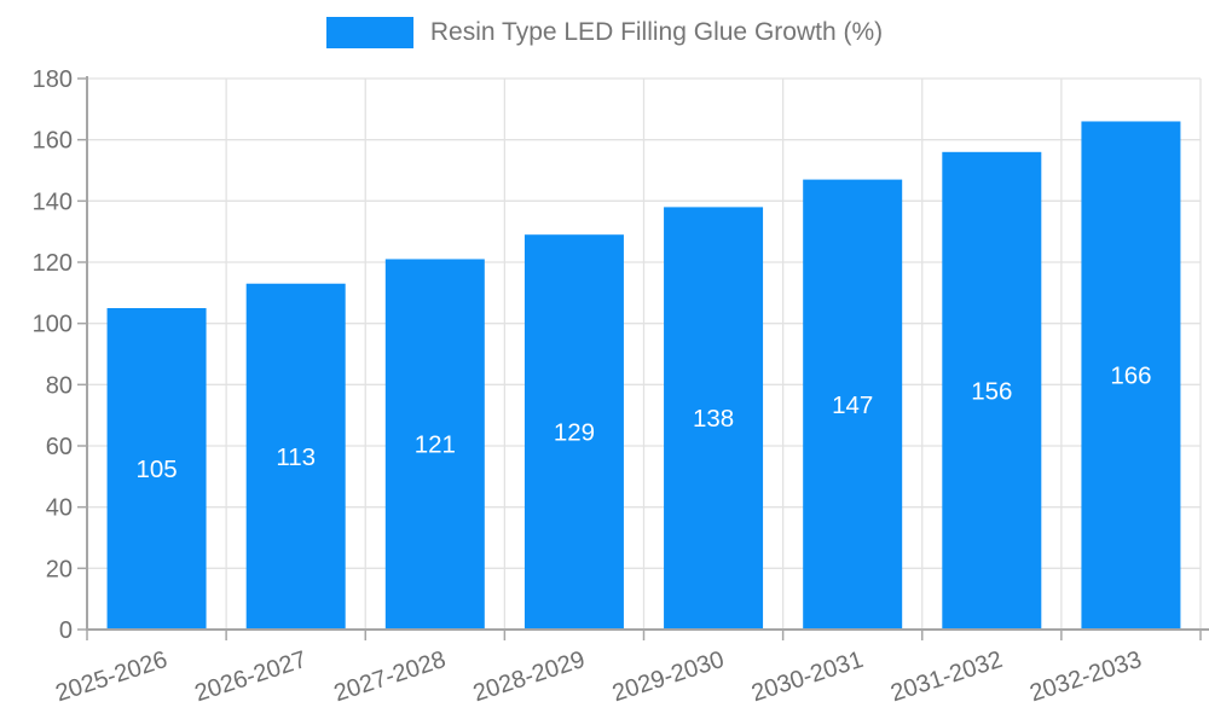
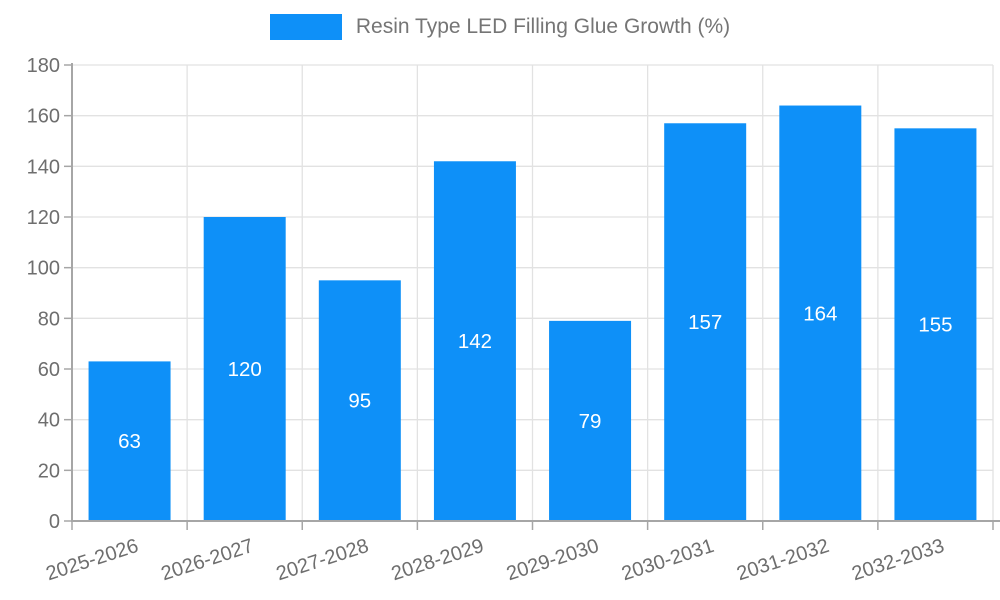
2025-2026: 105 -> 63
2026-2027: 113 -> 120
2027-2028: 121 -> 95
2028-2029: 129 -> 142
2029-2030: 138 -> 79
2030-2031: 147 -> 157
2031-2032: 156 -> 164
2032-2033: 166 -> 155
